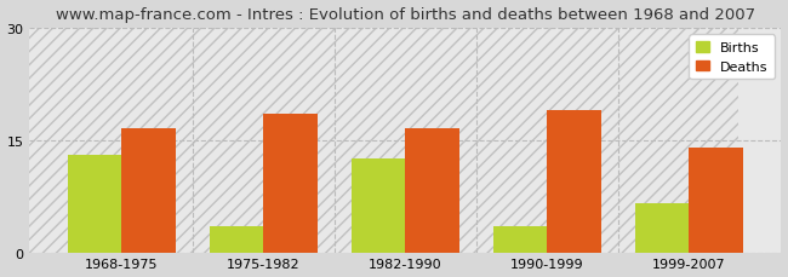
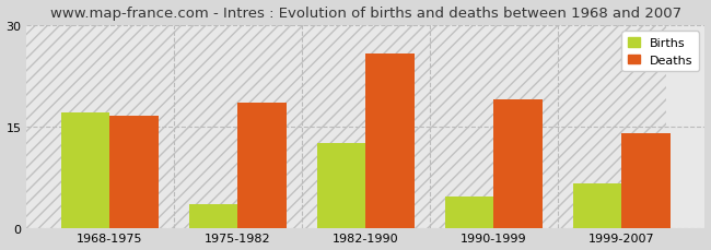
Births/1968-1975: 13.0 -> 17.0
Deaths/1982-1990: 16.5 -> 25.8
Births/1990-1999: 3.5 -> 4.6
